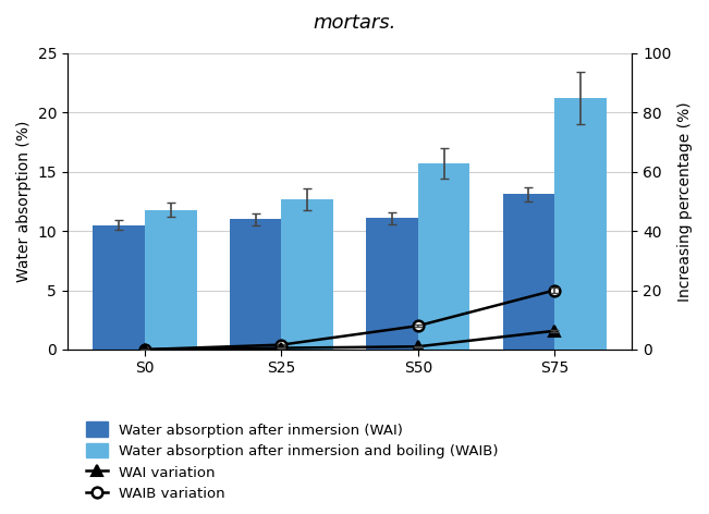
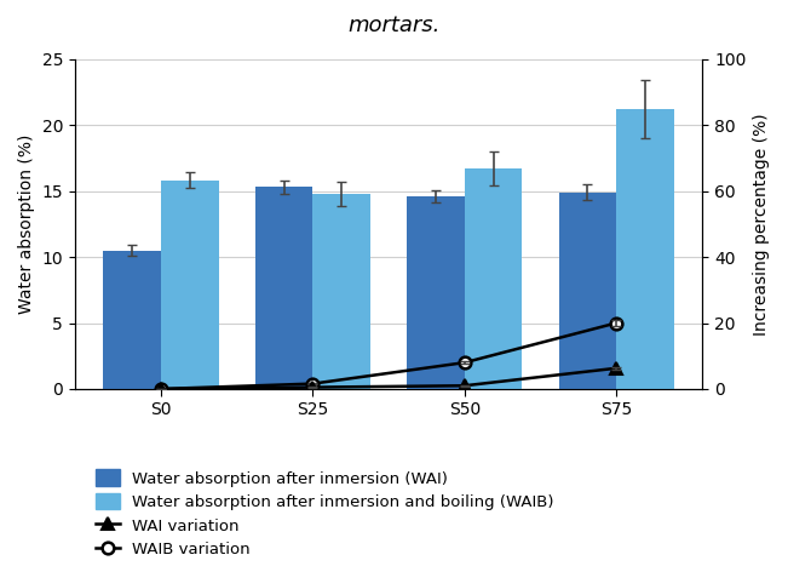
Water absorption after inmersion and boiling (WAIB)/S0: 11.8 -> 15.8
Water absorption after inmersion (WAI)/S25: 11.0 -> 15.3
Water absorption after inmersion and boiling (WAIB)/S25: 12.7 -> 14.8
Water absorption after inmersion (WAI)/S50: 11.1 -> 14.6
Water absorption after inmersion and boiling (WAIB)/S50: 15.7 -> 16.7
Water absorption after inmersion (WAI)/S75: 13.1 -> 14.9
